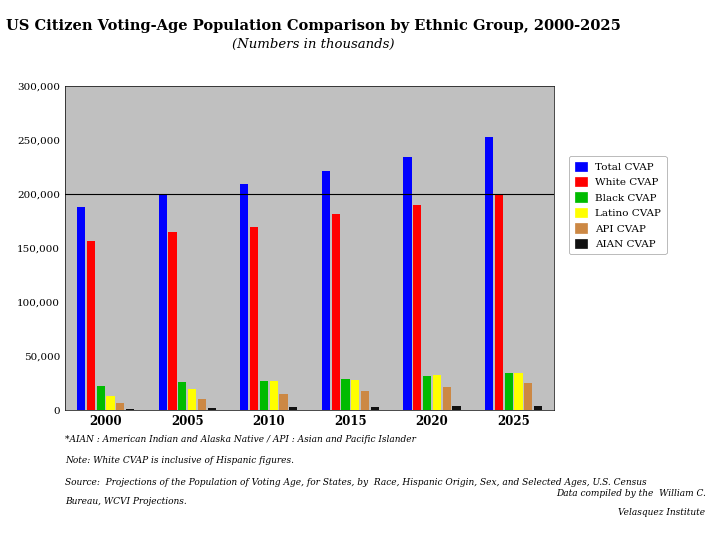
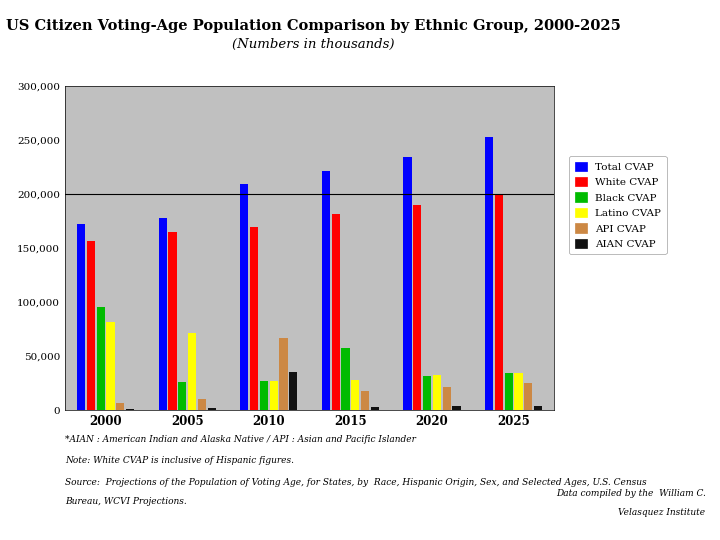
Total CVAP/2000: 188,000 -> 173,000
Black CVAP/2000: 23,000 -> 96,000
Latino CVAP/2000: 13,000 -> 82,000
Total CVAP/2005: 200,000 -> 178,000
Latino CVAP/2005: 20,000 -> 72,000
API CVAP/2010: 15,000 -> 67,000
AIAN CVAP/2010: 3,000 -> 36,000
Black CVAP/2015: 29,000 -> 58,000
